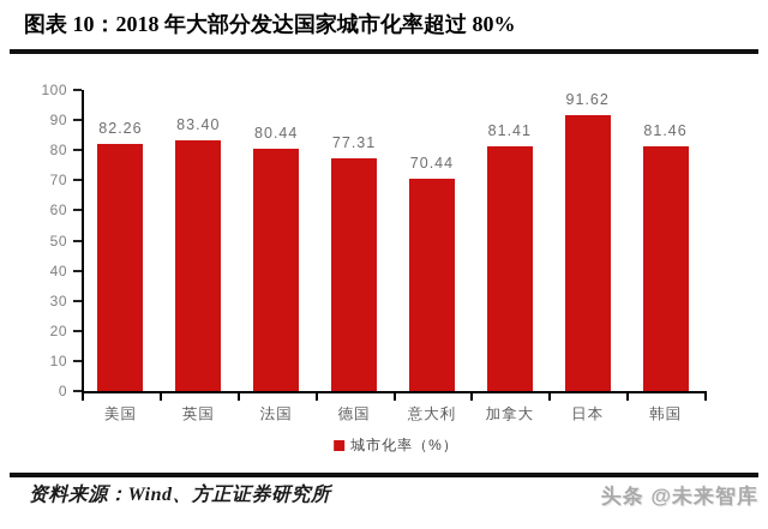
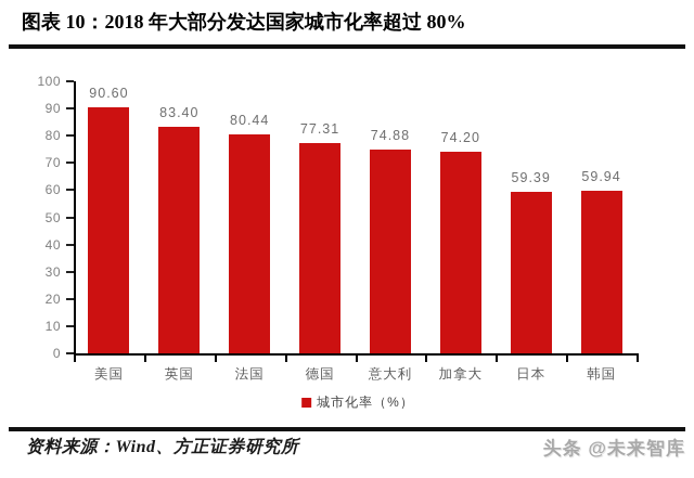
美国: 82.26 -> 90.60
意大利: 70.44 -> 74.88
加拿大: 81.41 -> 74.20
日本: 91.62 -> 59.39
韩国: 81.46 -> 59.94
